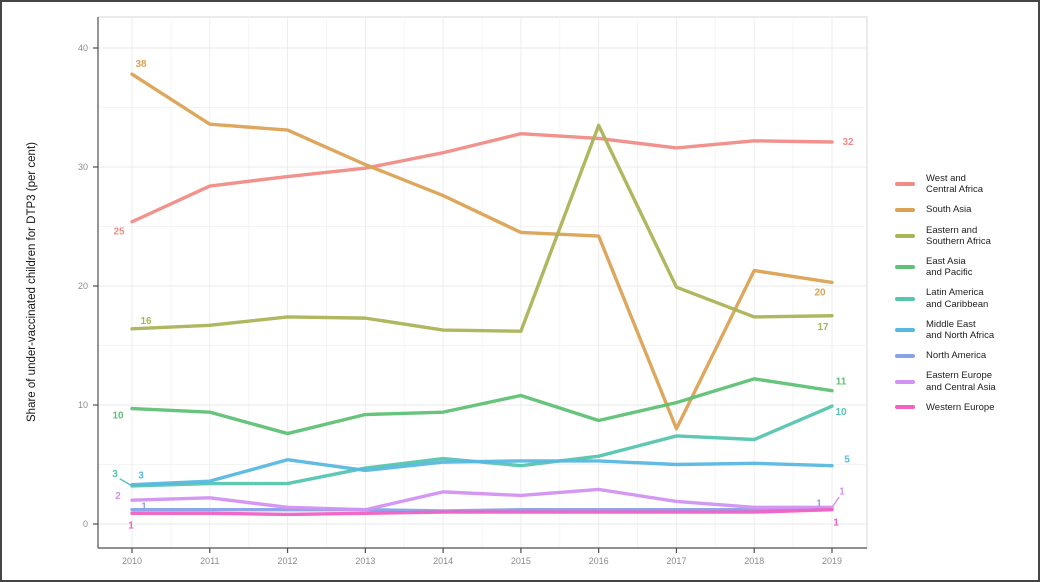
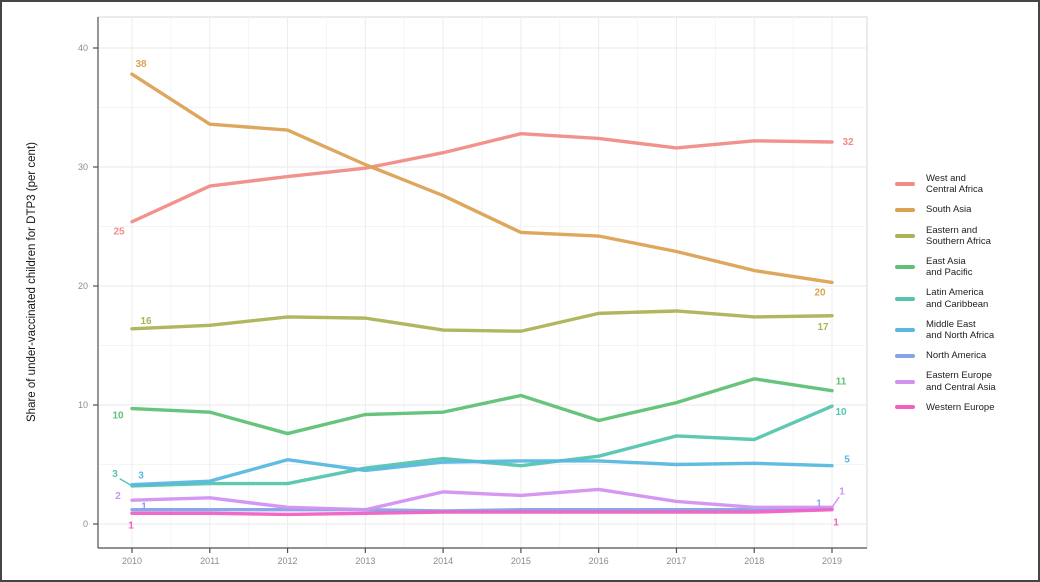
Eastern and Southern Africa/2016: 33.5 -> 17.7
South Asia/2017: 8.0 -> 22.9
Eastern and Southern Africa/2017: 19.9 -> 17.9
